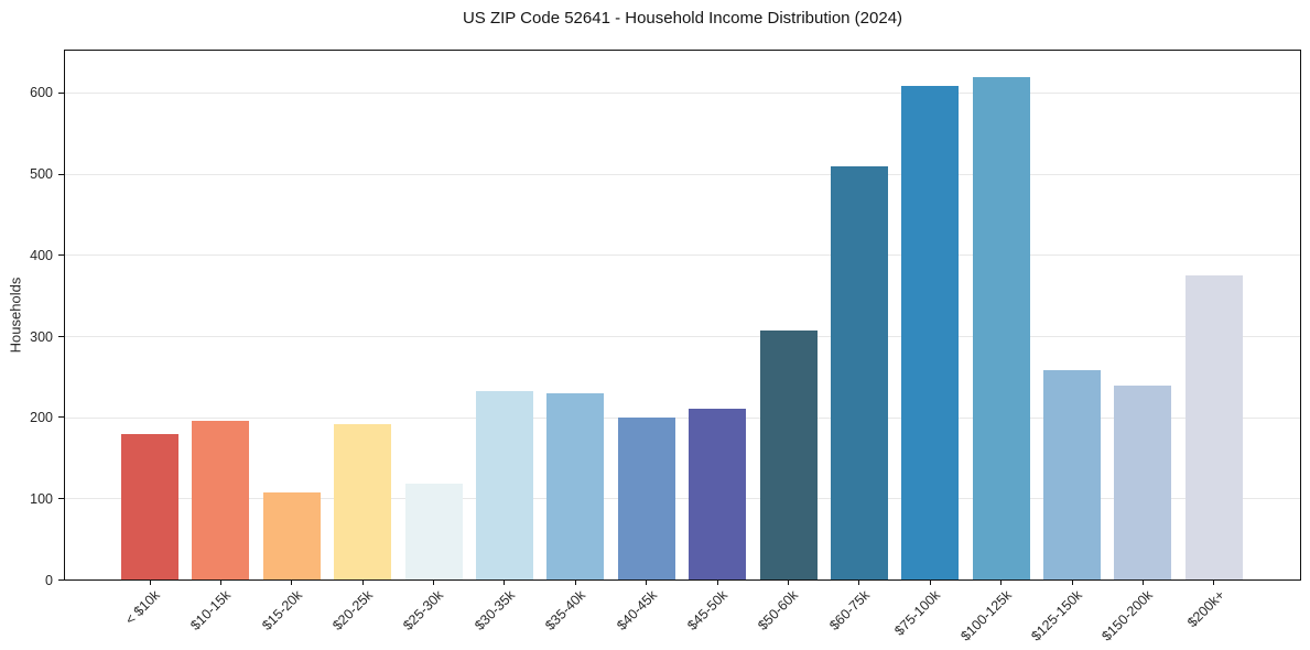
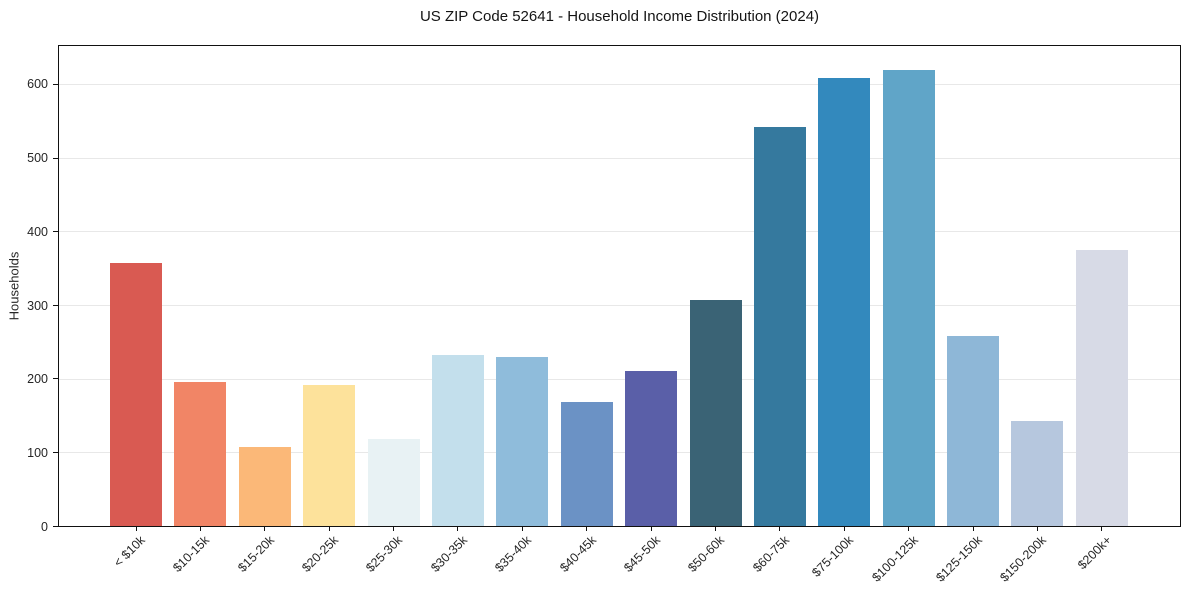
< $10k: 180 -> 360
$40-45k: 200 -> 170
$60-75k: 510 -> 540
$150-200k: 240 -> 140
